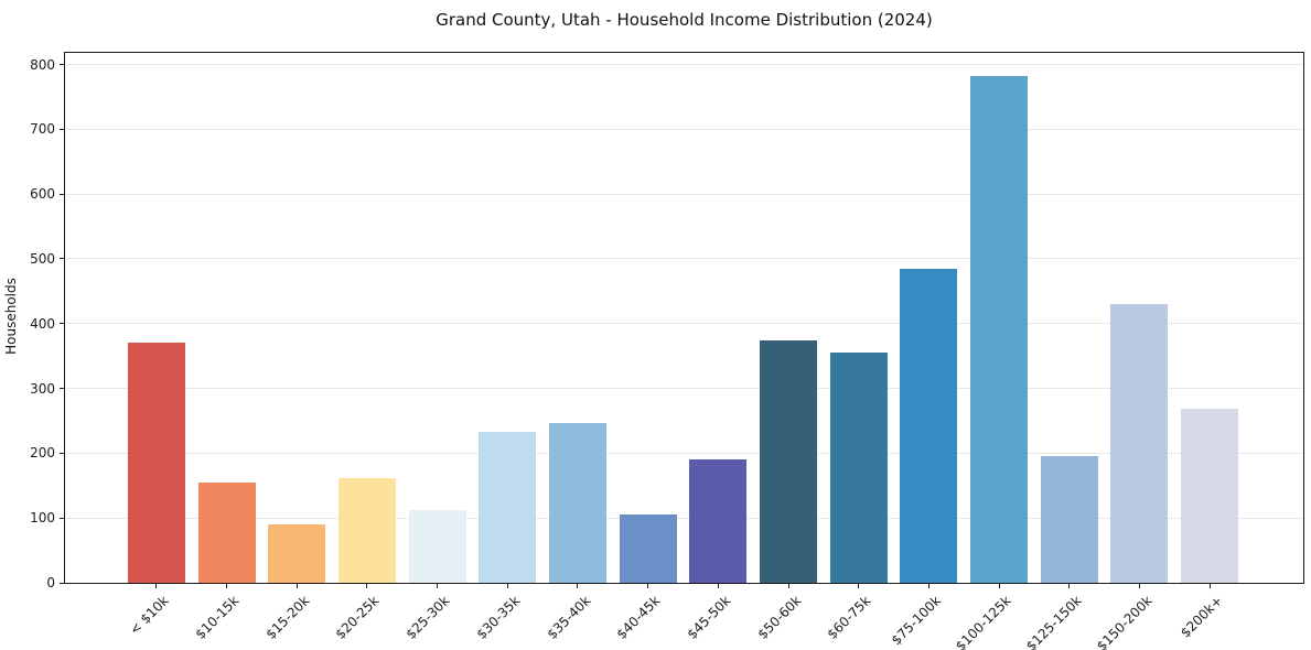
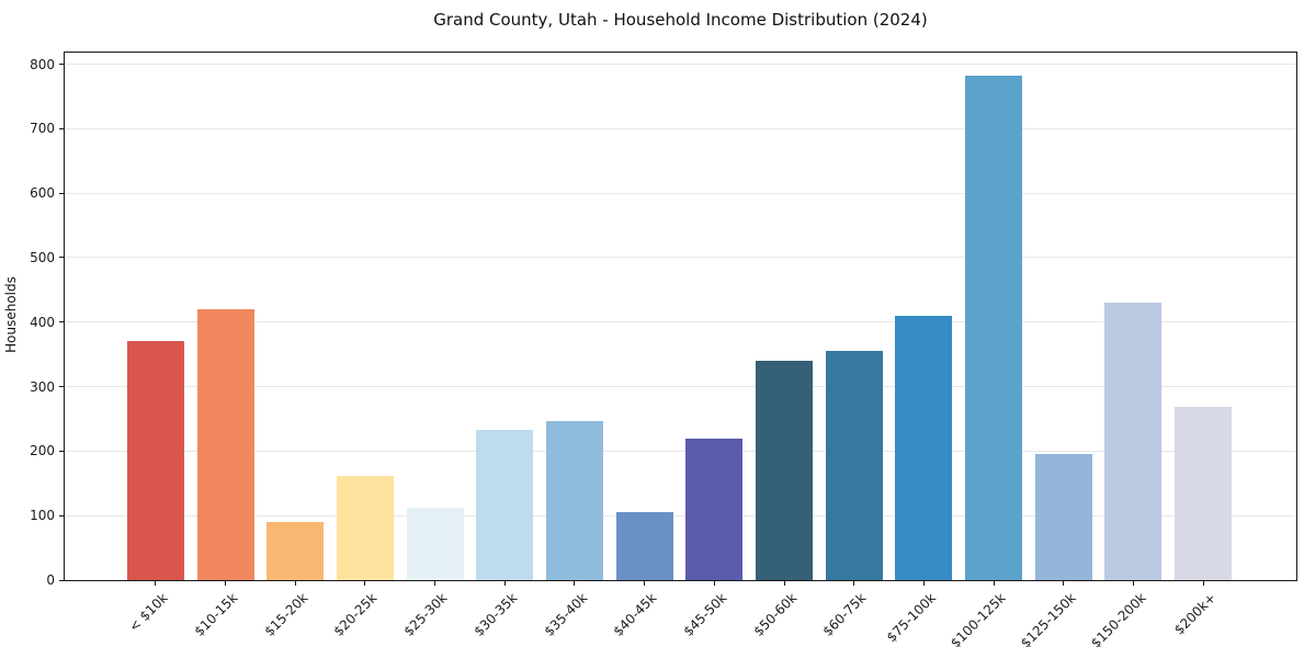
$10-15k: 160 -> 420
$45-50k: 190 -> 220
$50-60k: 370 -> 340
$75-100k: 480 -> 410
